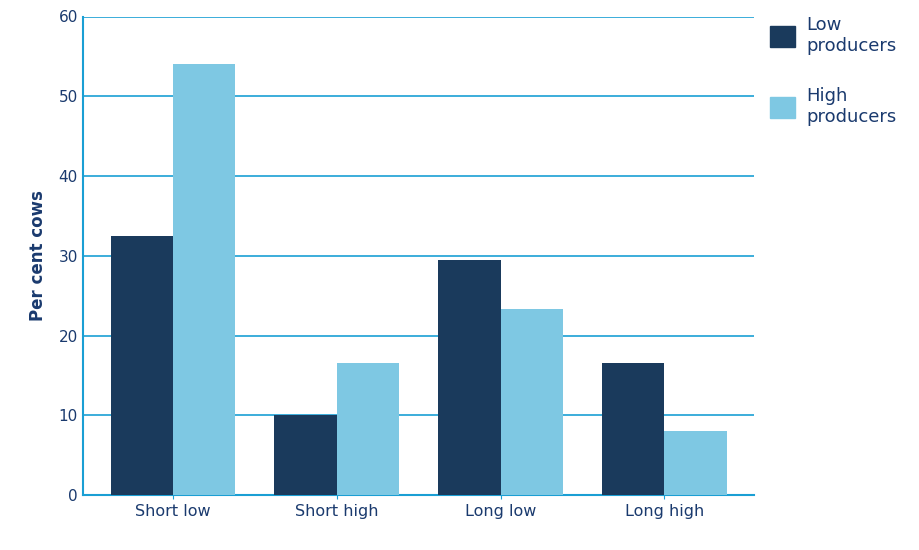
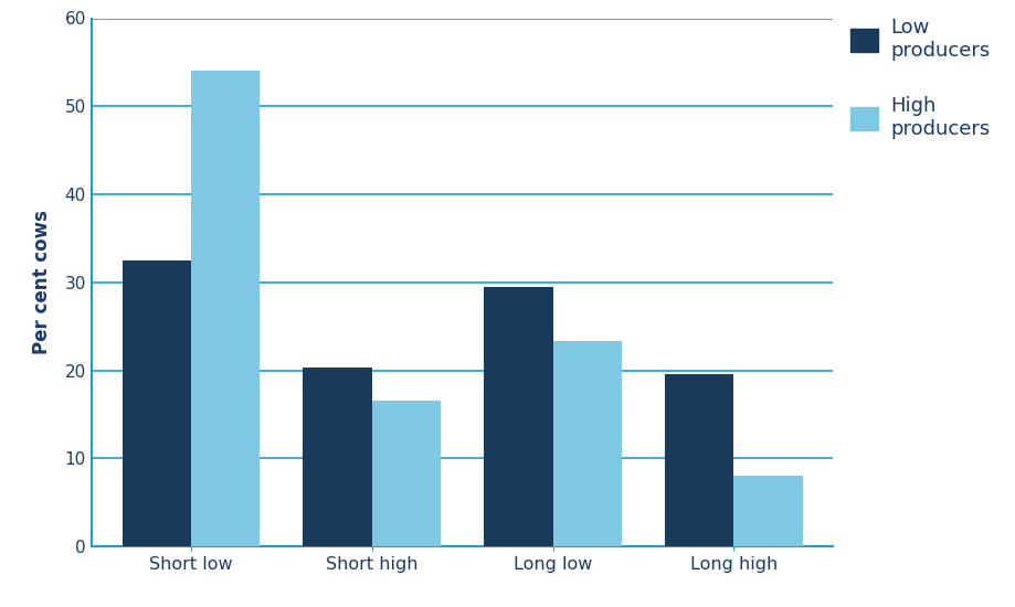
Low producers/Short high: 10.0 -> 20.3
Low producers/Long high: 16.6 -> 19.5
